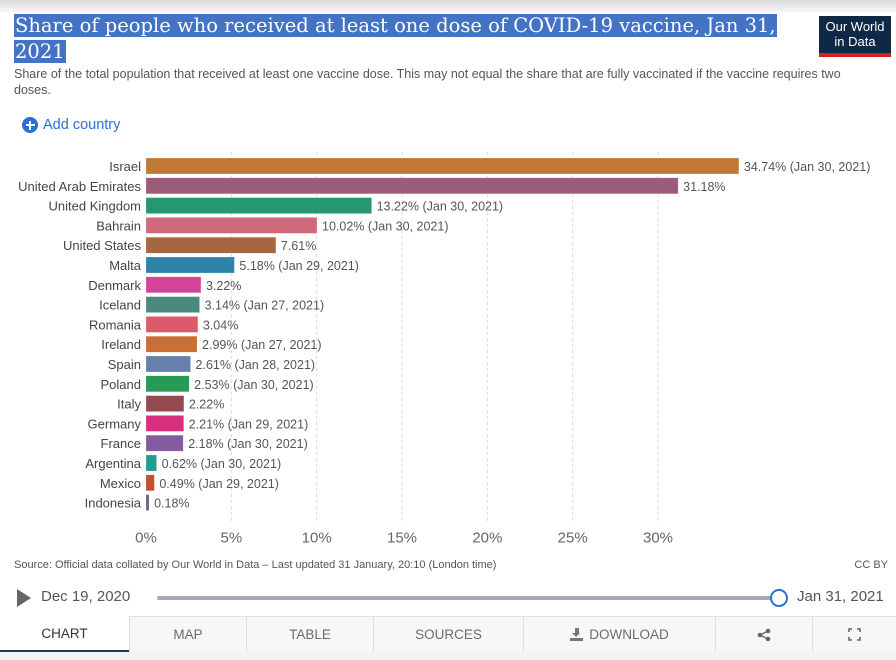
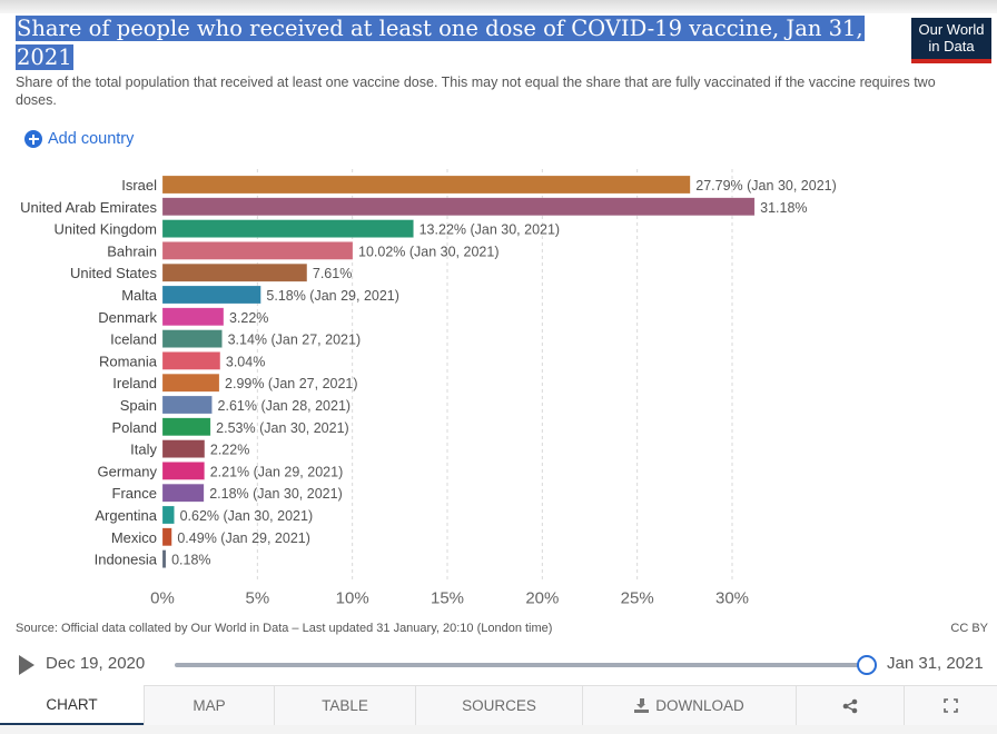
Israel: 34.74% -> 27.79%
